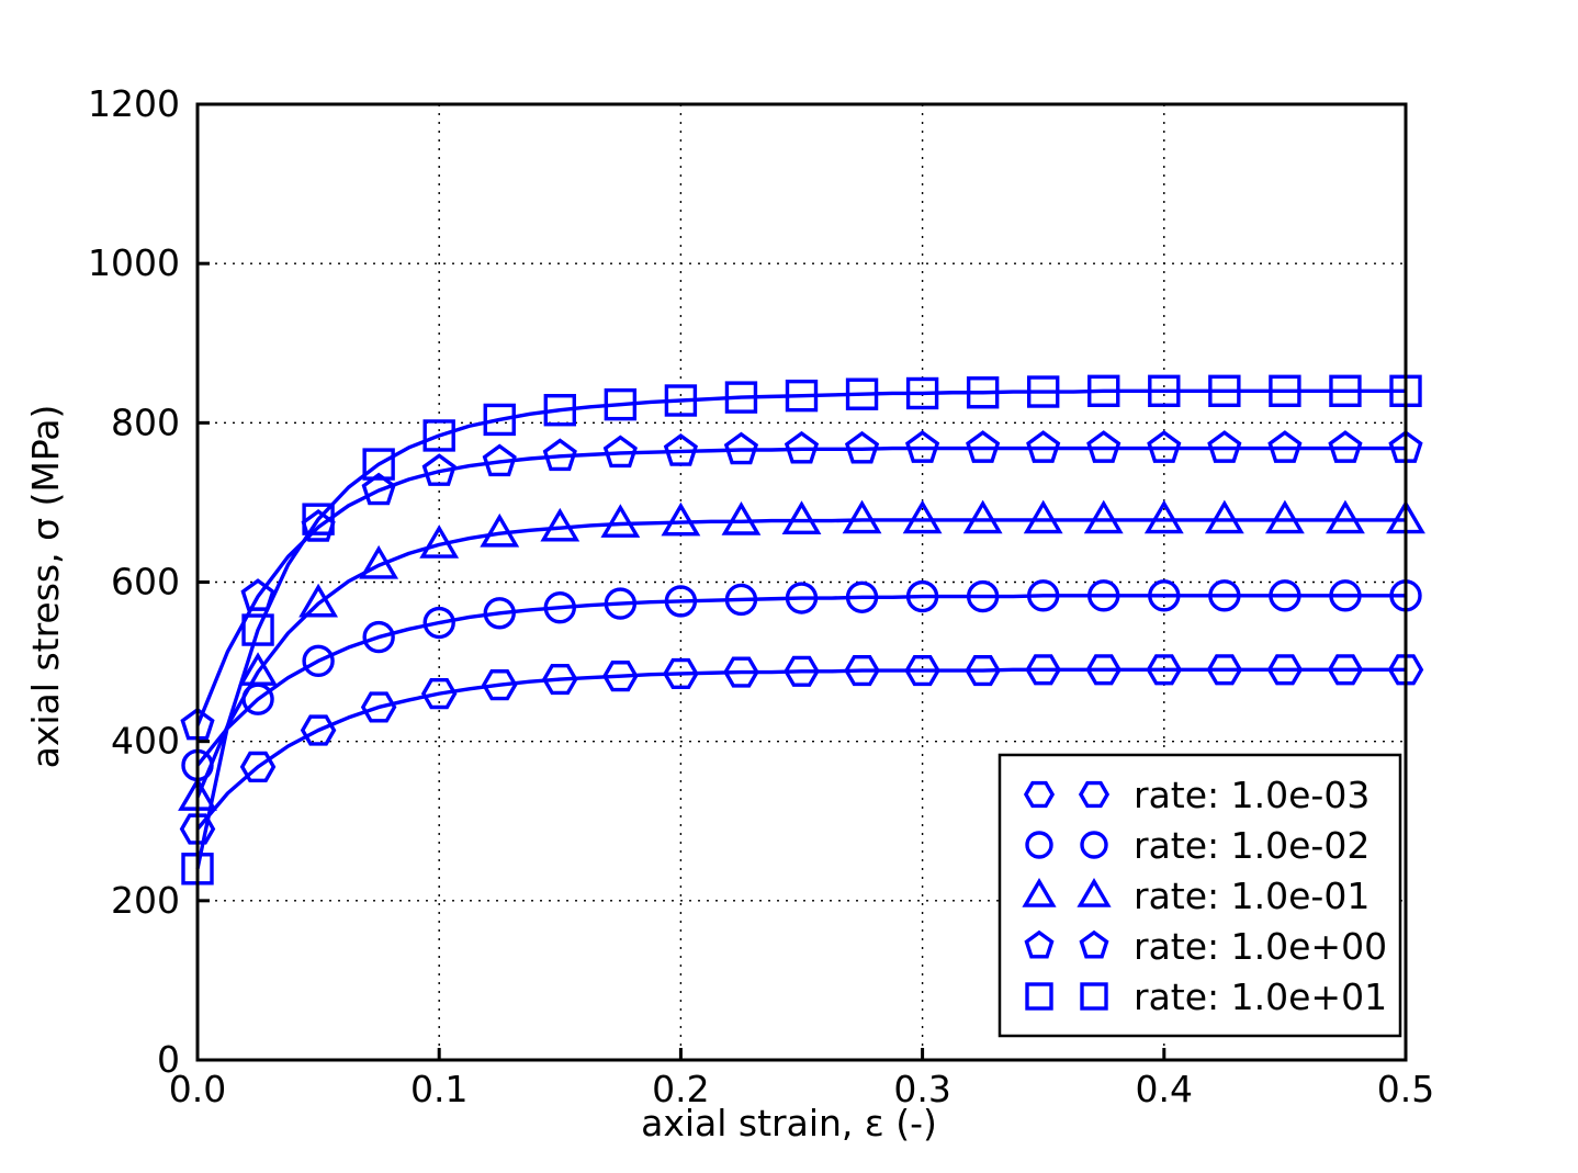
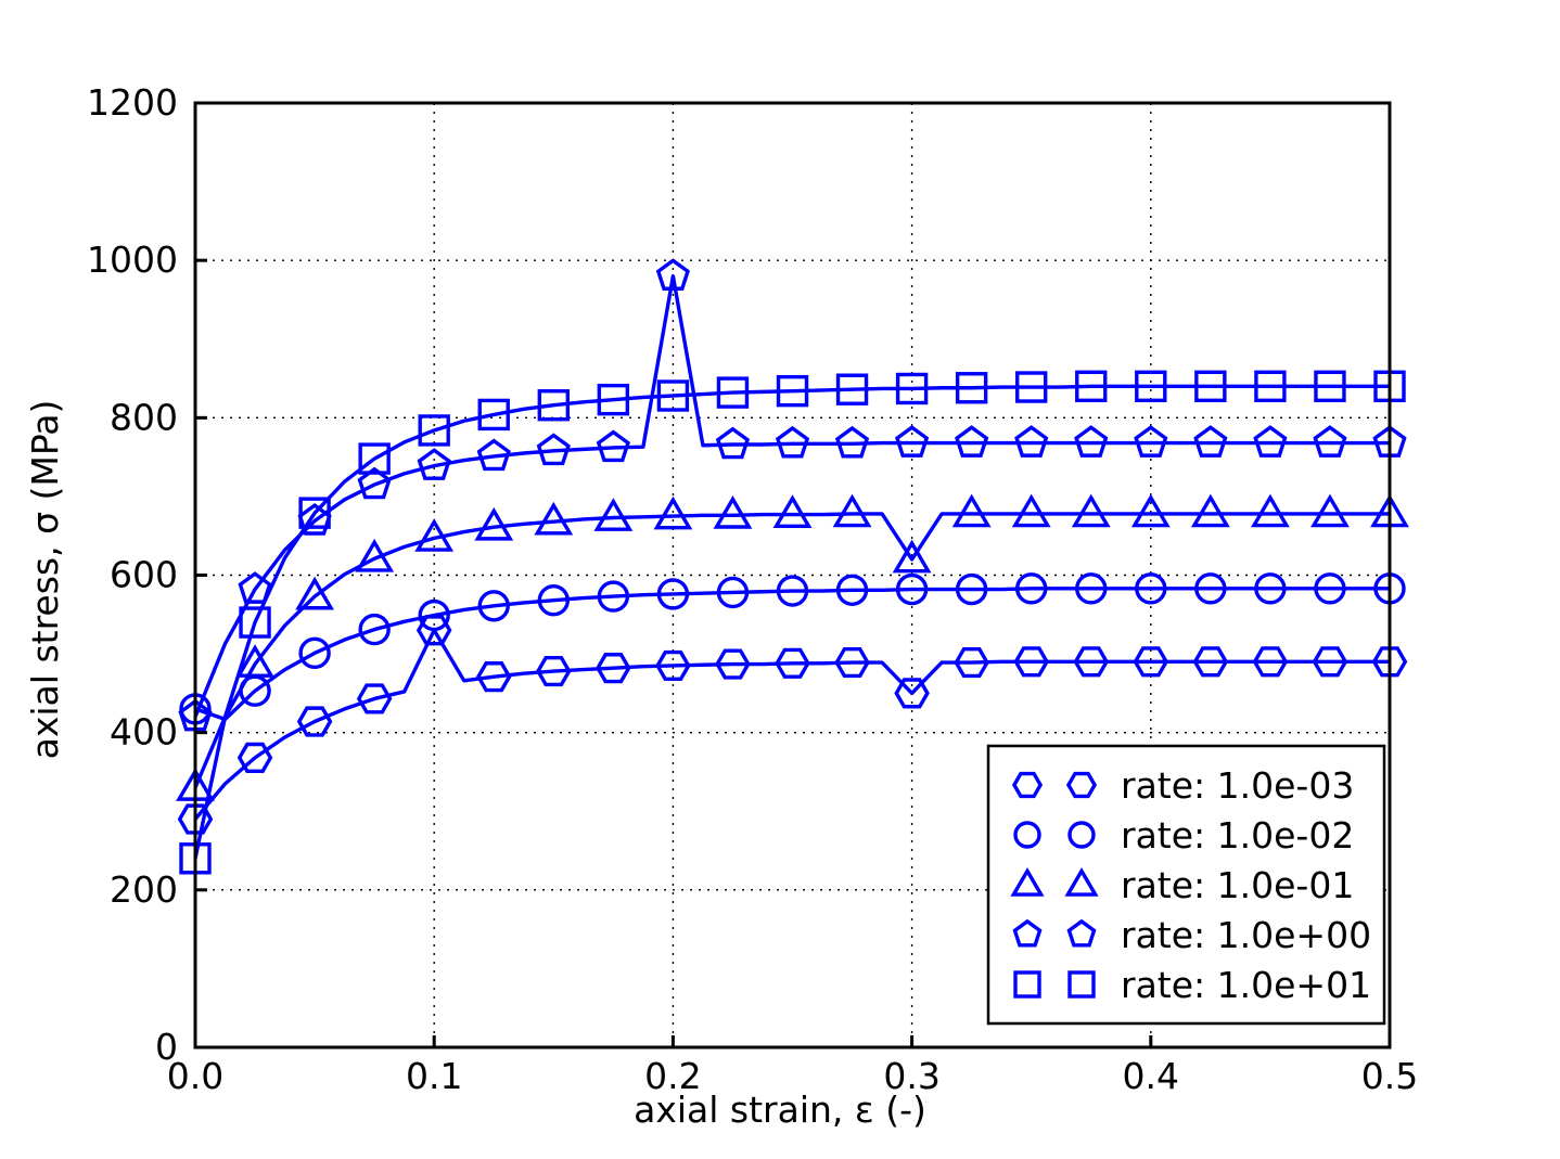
rate: 1.0e-02/0.0: 370 -> 430
rate: 1.0e-03/0.1: 460 -> 530
rate: 1.0e+00/0.2: 760 -> 980
rate: 1.0e-03/0.3: 490 -> 450
rate: 1.0e-01/0.3: 680 -> 620
